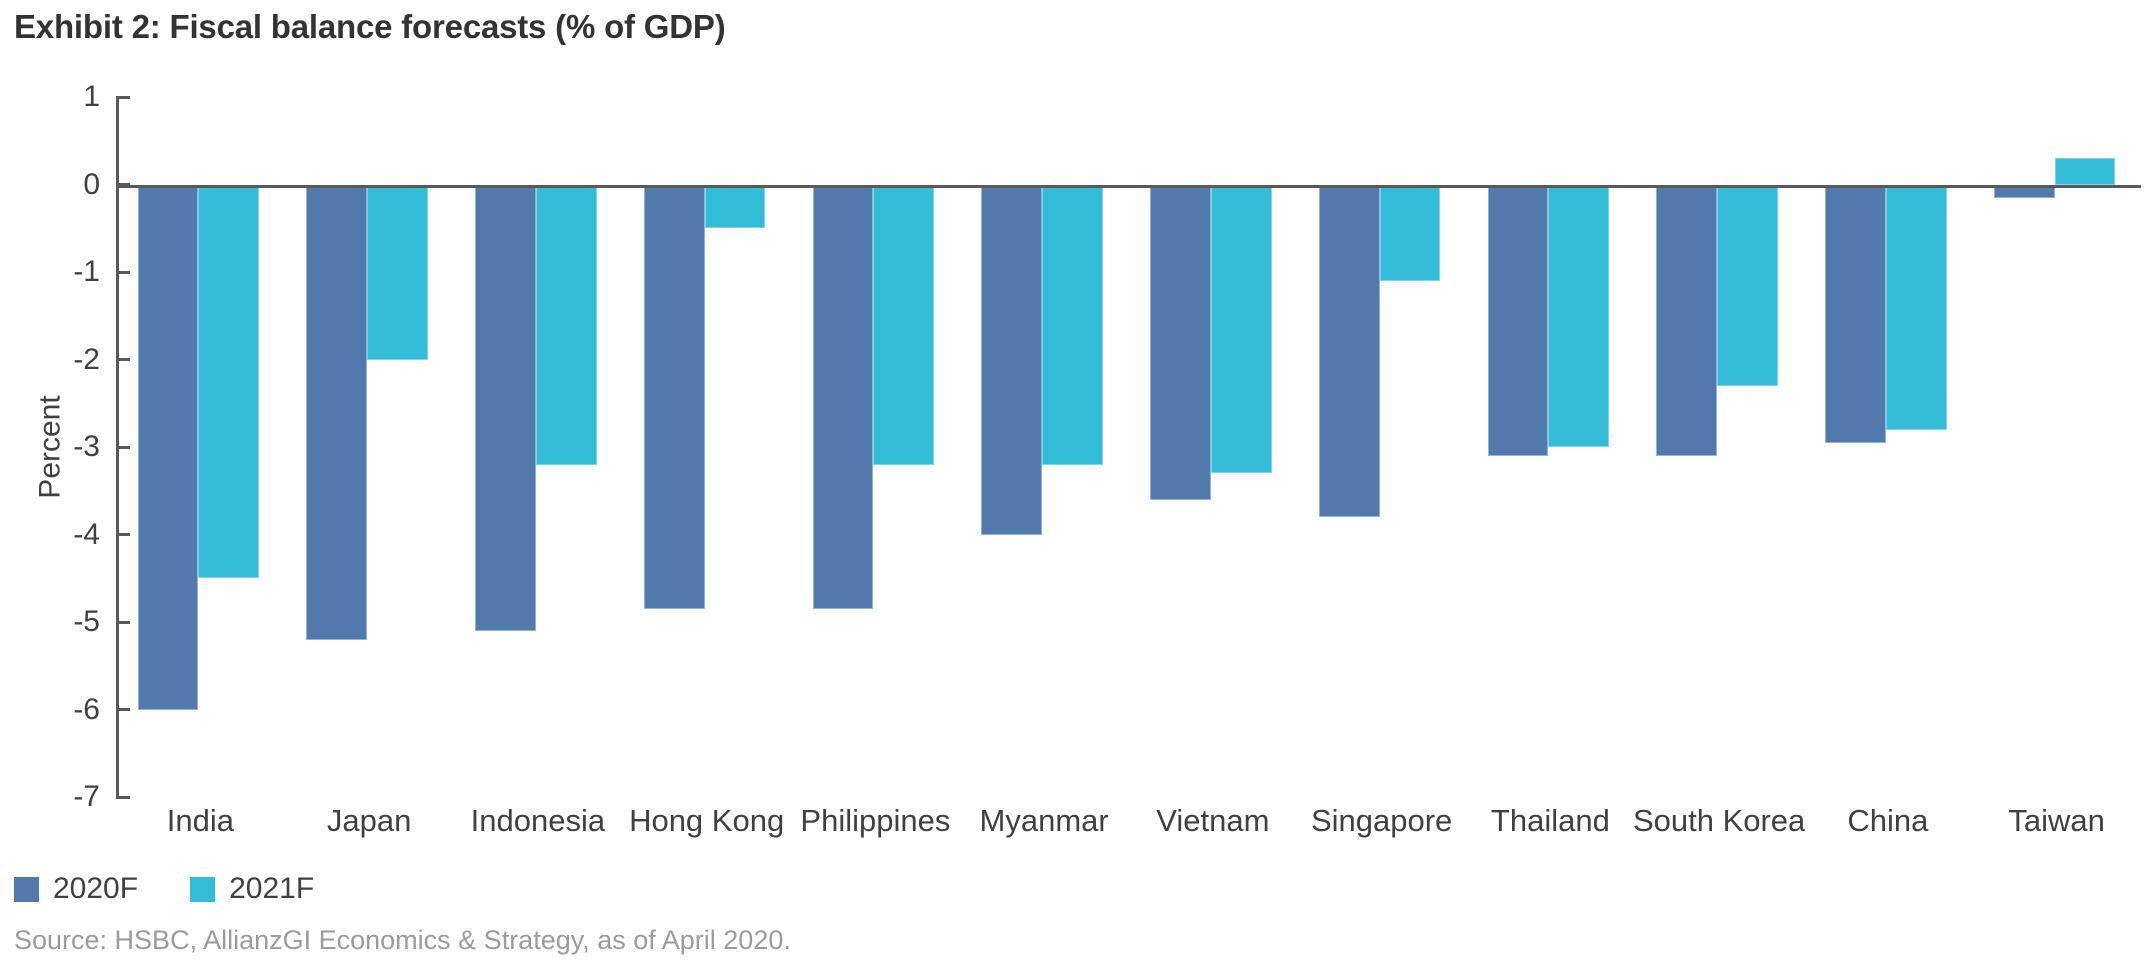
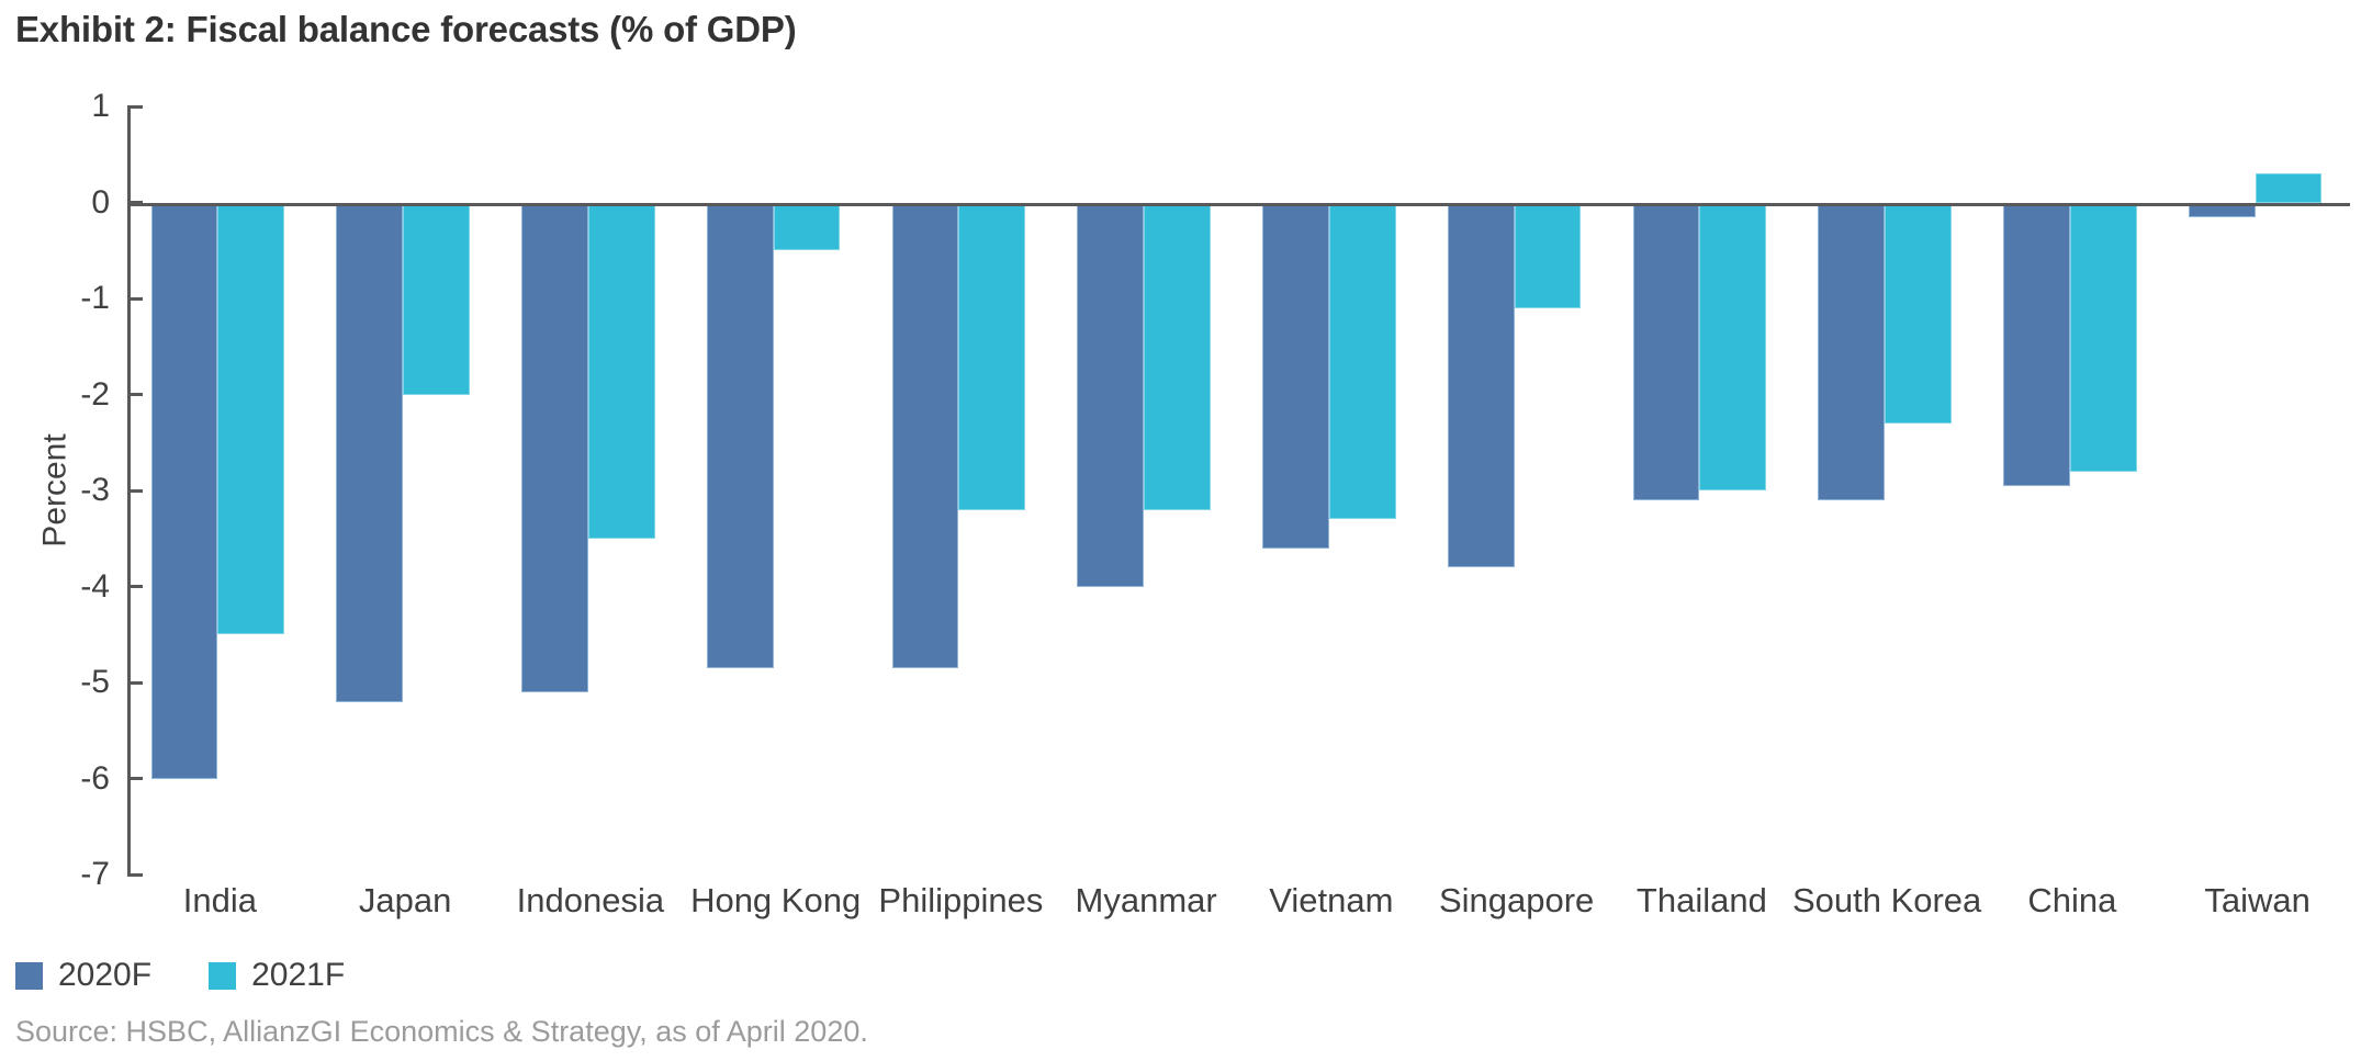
2021F/Indonesia: -3.2 -> -3.5
